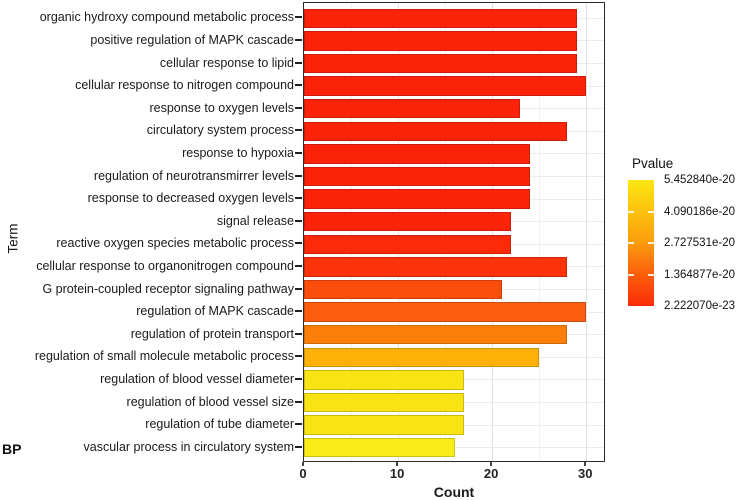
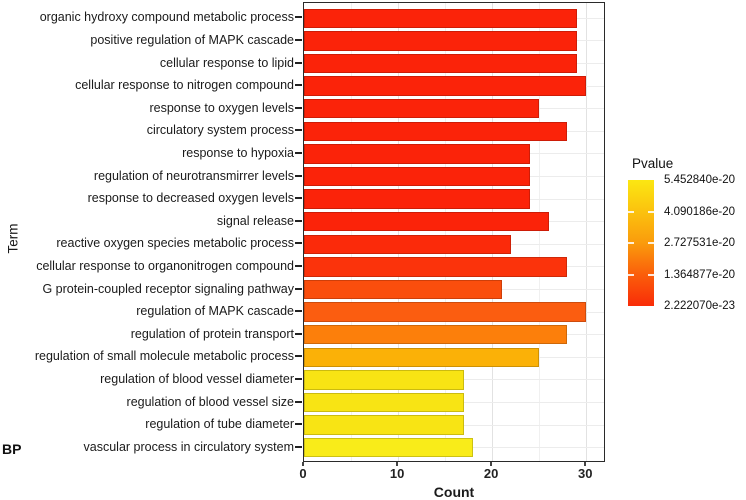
response to oxygen levels: 23 -> 25
signal release: 22 -> 26
vascular process in circulatory system: 16 -> 18
